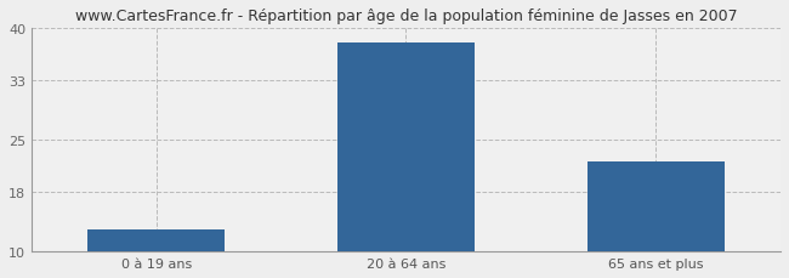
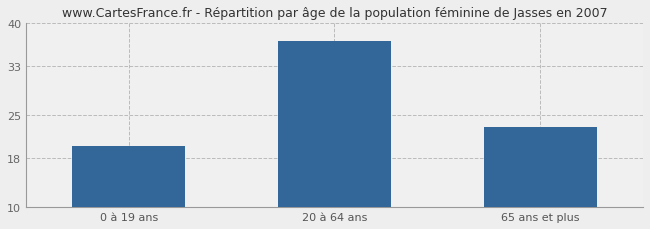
0 à 19 ans: 13 -> 20
20 à 64 ans: 38 -> 37
65 ans et plus: 22 -> 23
